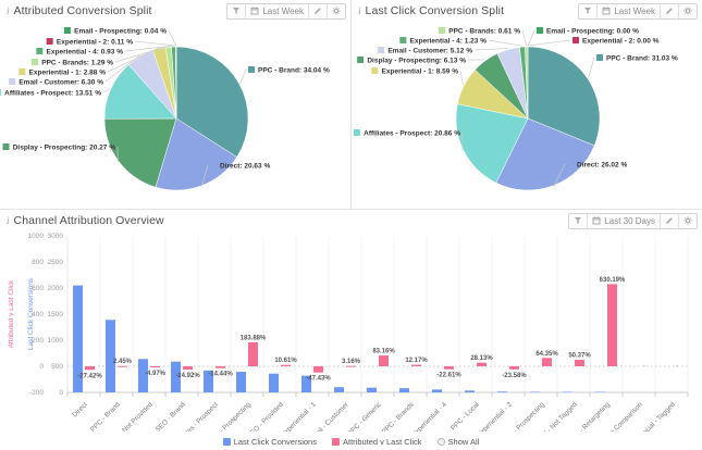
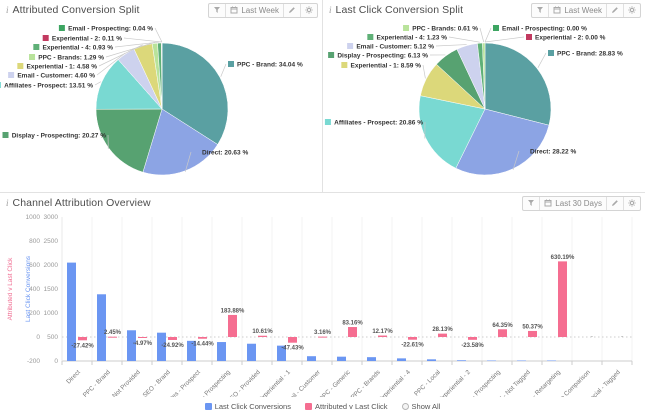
Attributed Conversion Split/Email - Customer: 6.30 -> 4.60
Attributed Conversion Split/Experiential - 1: 2.88 -> 4.58
Last Click Conversion Split/PPC - Brand: 31.03 -> 28.83
Last Click Conversion Split/Direct: 26.02 -> 28.22
